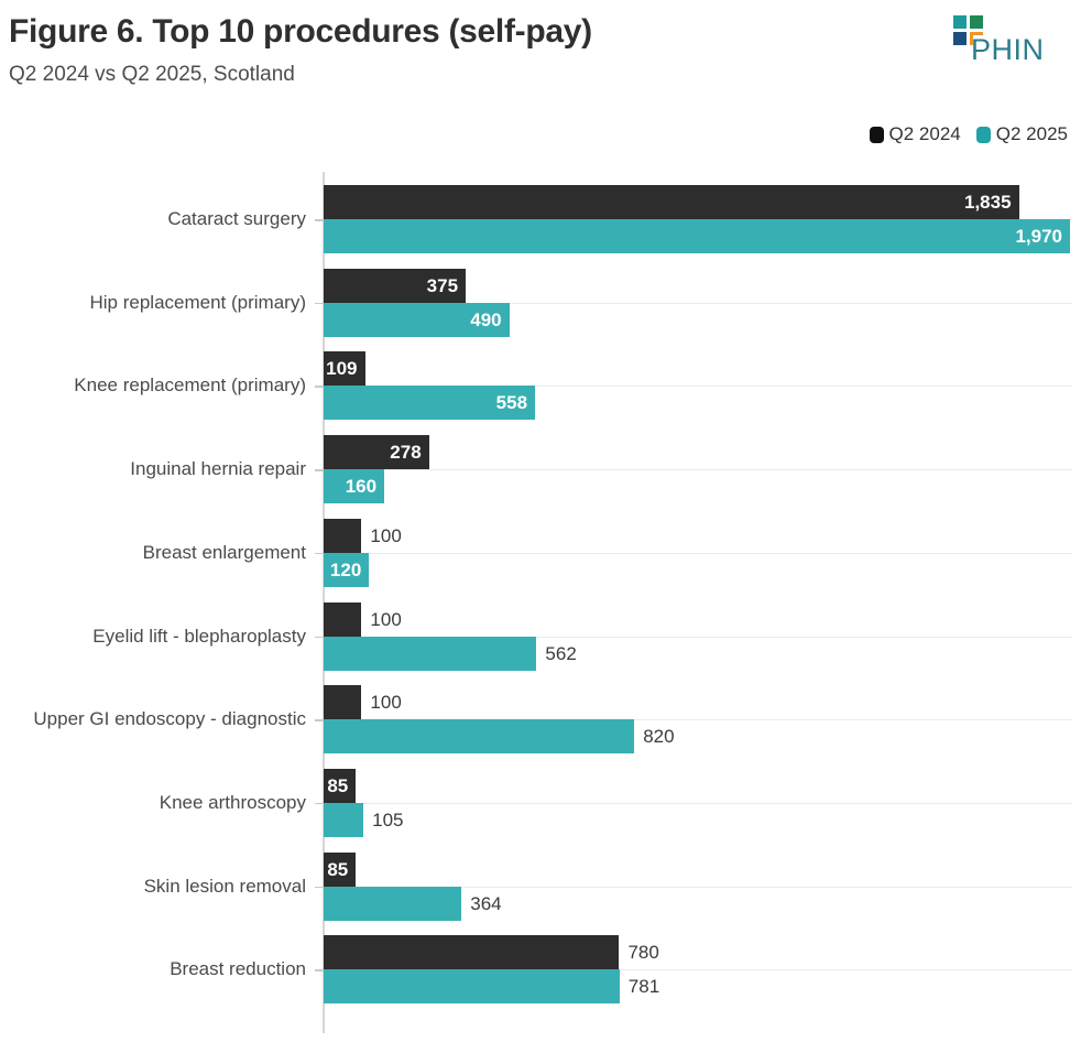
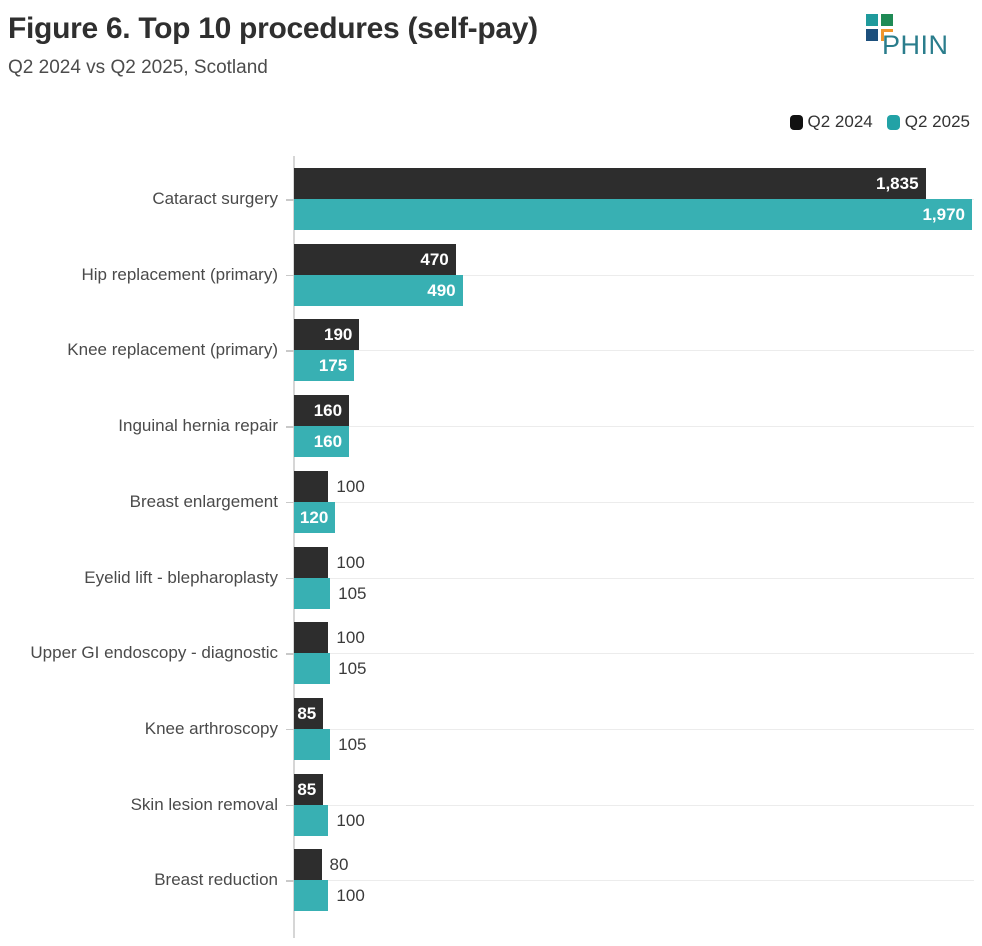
Q2 2024/Hip replacement (primary): 375 -> 470
Q2 2024/Knee replacement (primary): 109 -> 190
Q2 2025/Knee replacement (primary): 558 -> 175
Q2 2024/Inguinal hernia repair: 278 -> 160
Q2 2025/Eyelid lift - blepharoplasty: 562 -> 105
Q2 2025/Upper GI endoscopy - diagnostic: 820 -> 105
Q2 2025/Skin lesion removal: 364 -> 100
Q2 2024/Breast reduction: 780 -> 80
Q2 2025/Breast reduction: 781 -> 100
